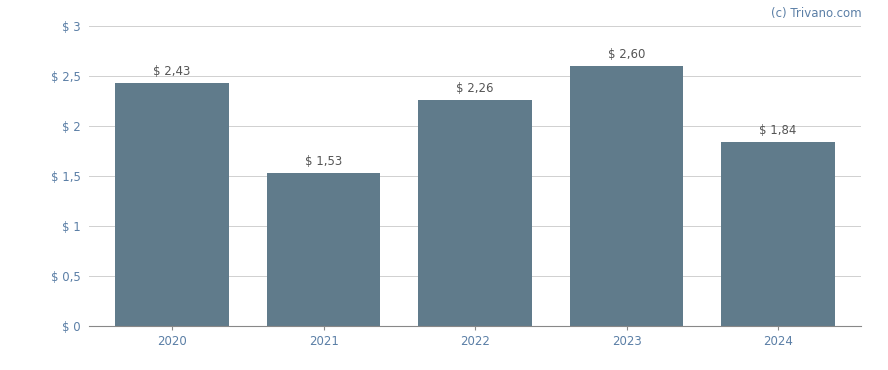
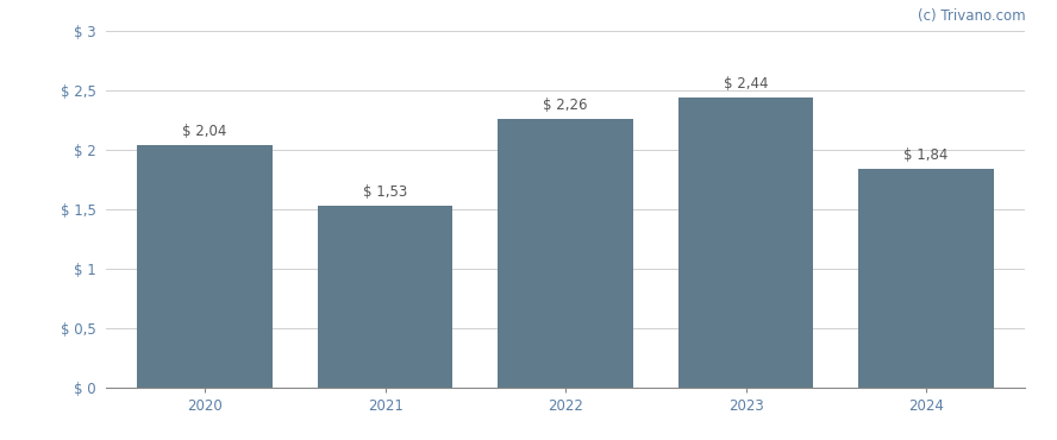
2020: 2,43 -> 2,04
2023: 2,60 -> 2,44
